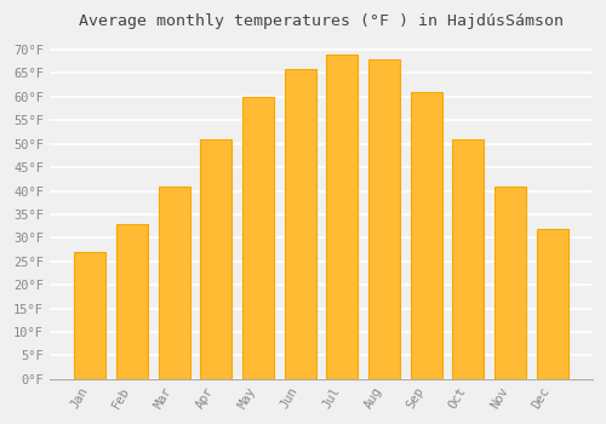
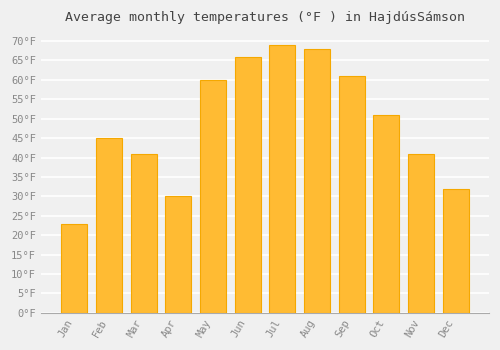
Jan: 27°F -> 23°F
Feb: 33°F -> 45°F
Apr: 51°F -> 30°F
